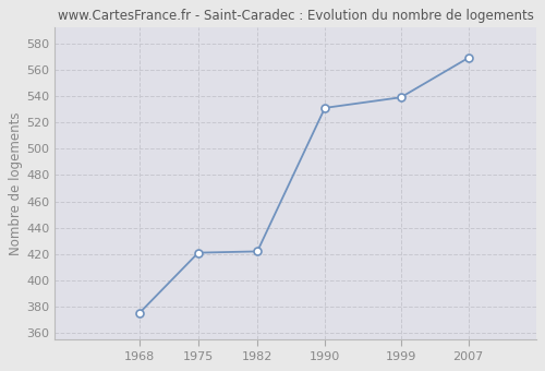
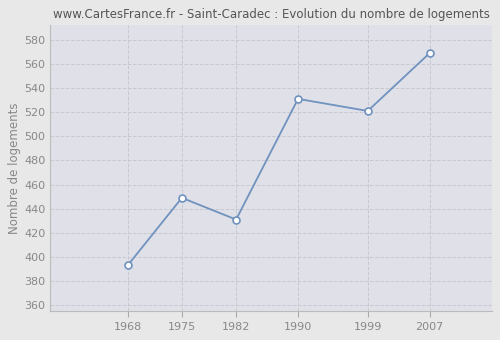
1968: 375 -> 393
1975: 421 -> 449
1982: 422 -> 431
1999: 539 -> 521
